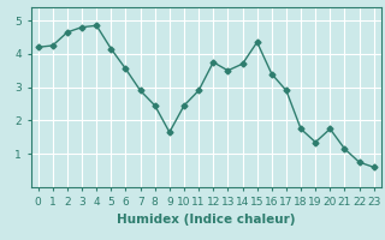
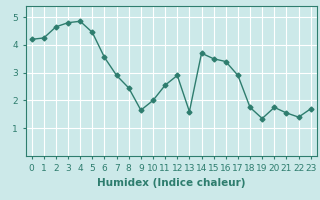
5: 4.15 -> 4.45
10: 2.45 -> 2.00
11: 2.90 -> 2.55
12: 3.75 -> 2.90
13: 3.50 -> 1.60
15: 4.35 -> 3.50
21: 1.15 -> 1.55
22: 0.75 -> 1.40
23: 0.60 -> 1.70
